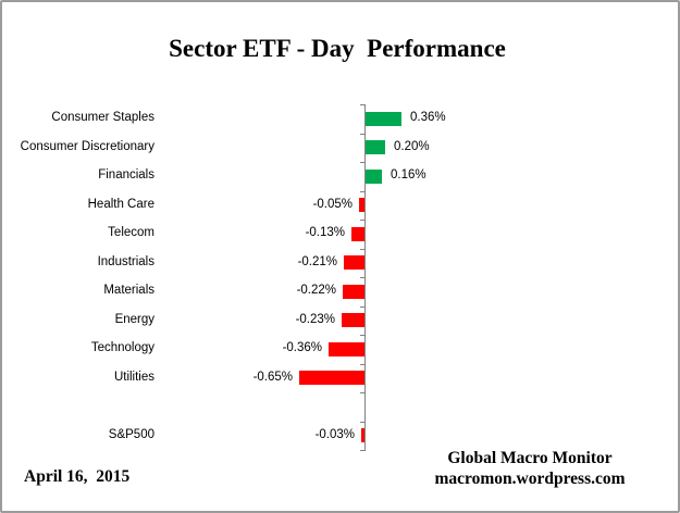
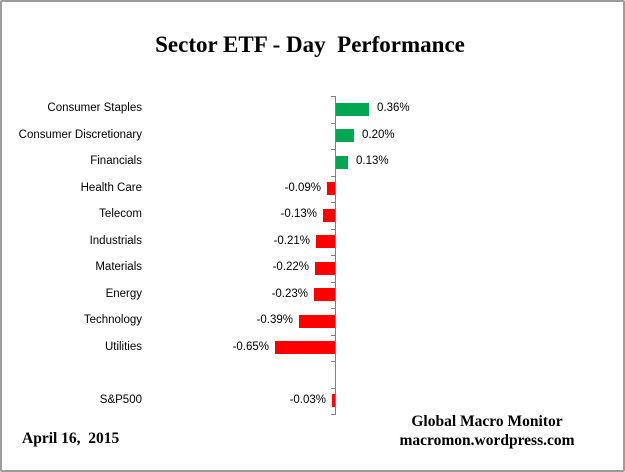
Financials: 0.16% -> 0.13%
Health Care: -0.05% -> -0.09%
Technology: -0.36% -> -0.39%
